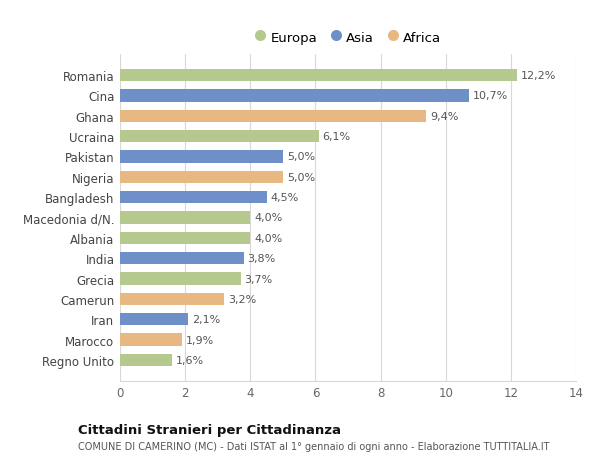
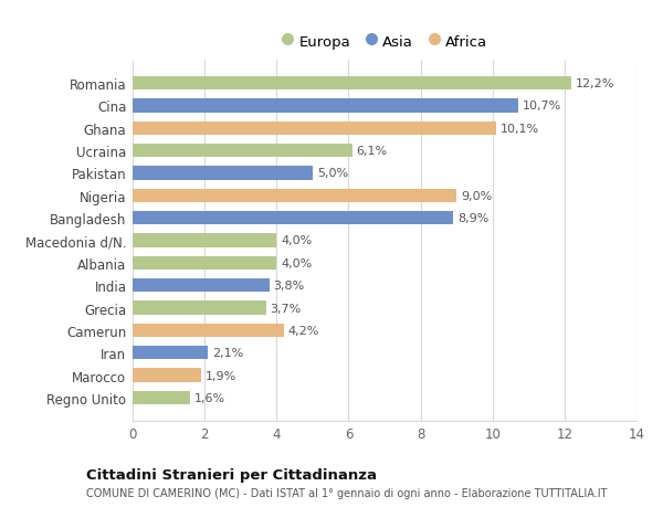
Ghana: 9,4% -> 10,1%
Nigeria: 5,0% -> 9,0%
Bangladesh: 4,5% -> 8,9%
Camerun: 3,2% -> 4,2%
